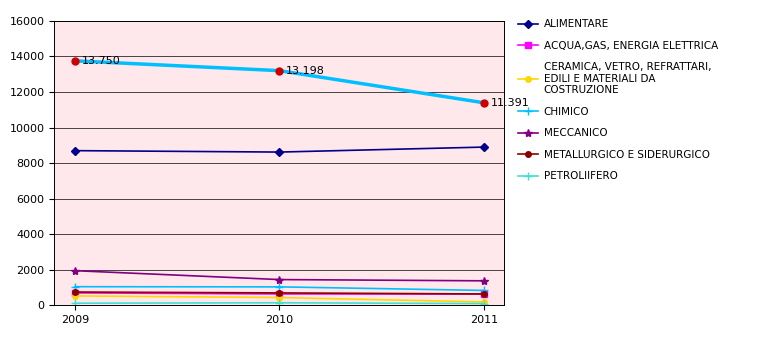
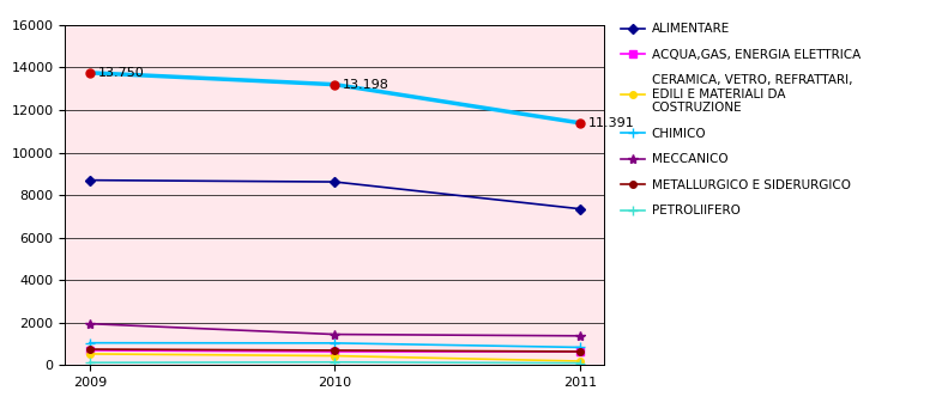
ALIMENTARE/2011: 8900 -> 7400
